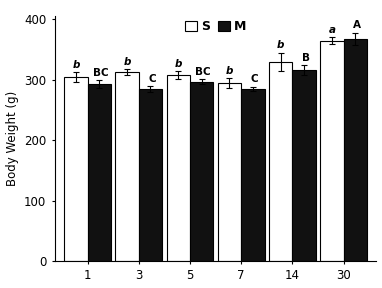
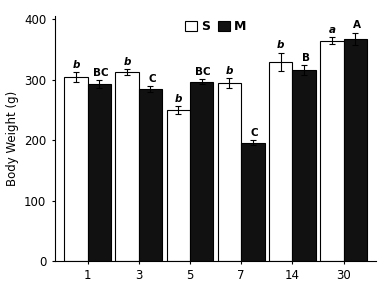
S/5: 308 -> 250
M/7: 285 -> 196
